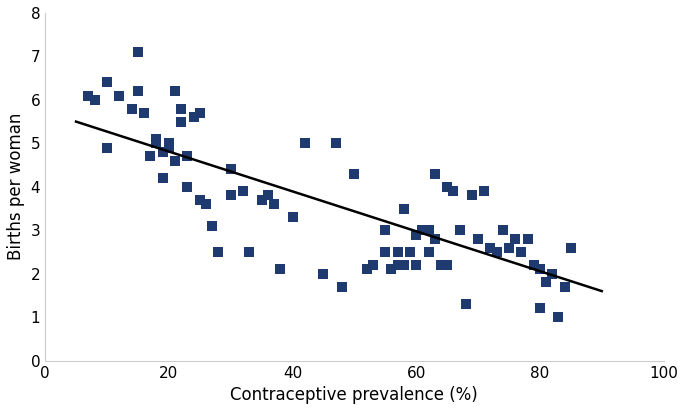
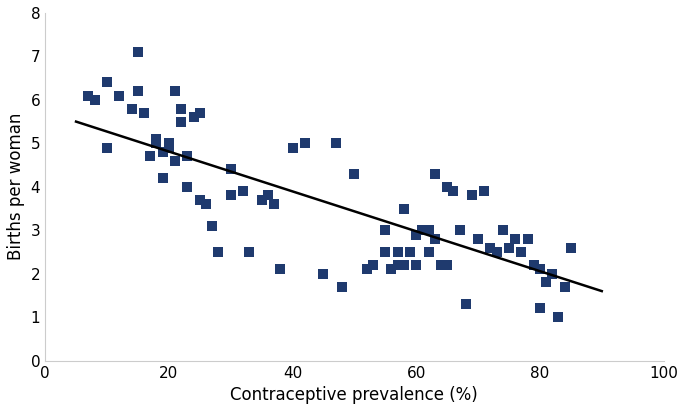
40: 3.3 -> 4.9
